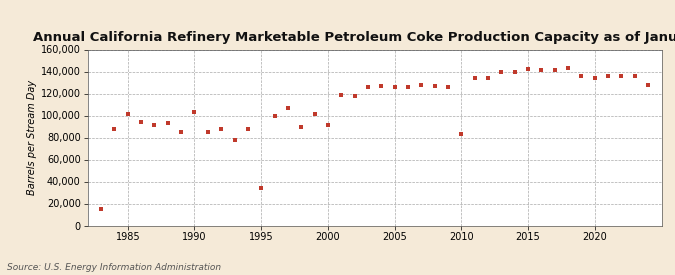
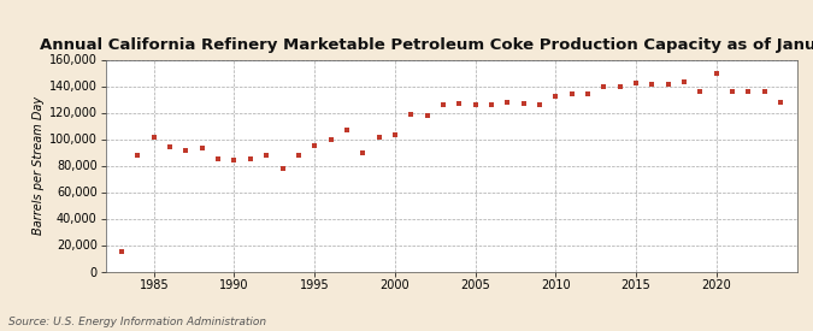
1990: 103,000 -> 84,000
1995: 34,000 -> 95,000
2000: 91,000 -> 103,000
2010: 83,000 -> 132,000
2020: 134,000 -> 150,000
